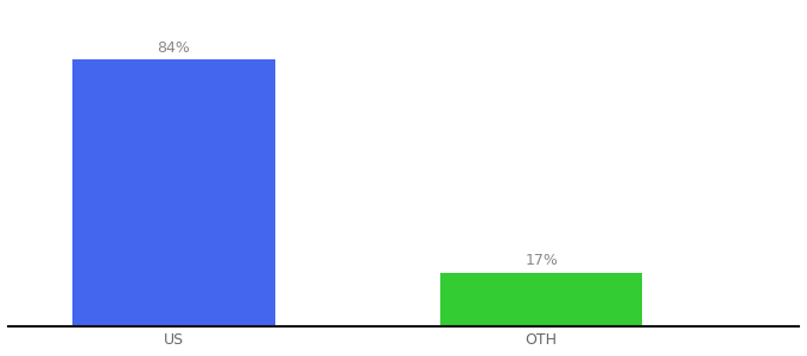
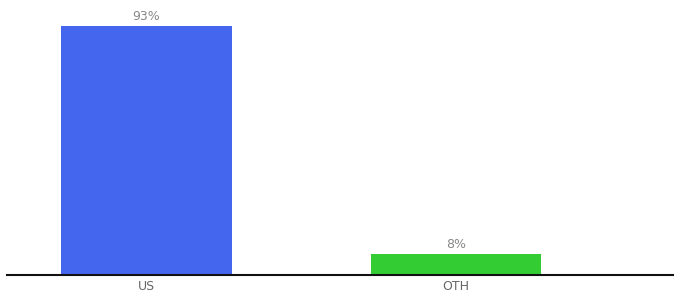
US: 84% -> 93%
OTH: 17% -> 8%
